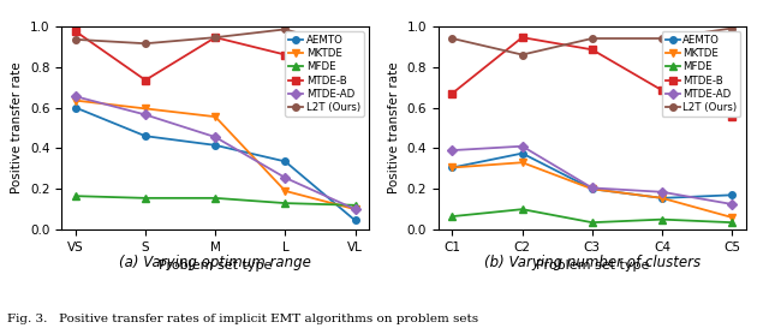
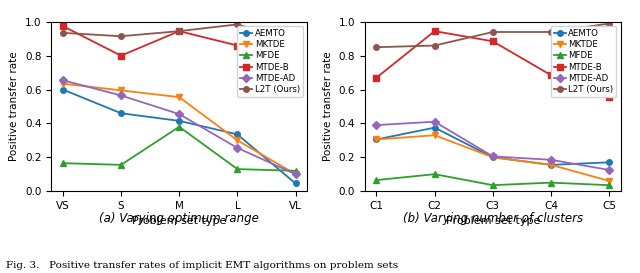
MTDE-B/S: 0.73 -> 0.80
MFDE/M: 0.15 -> 0.38
MKTDE/L: 0.19 -> 0.30
L2T (Ours)/C1: 0.94 -> 0.85
